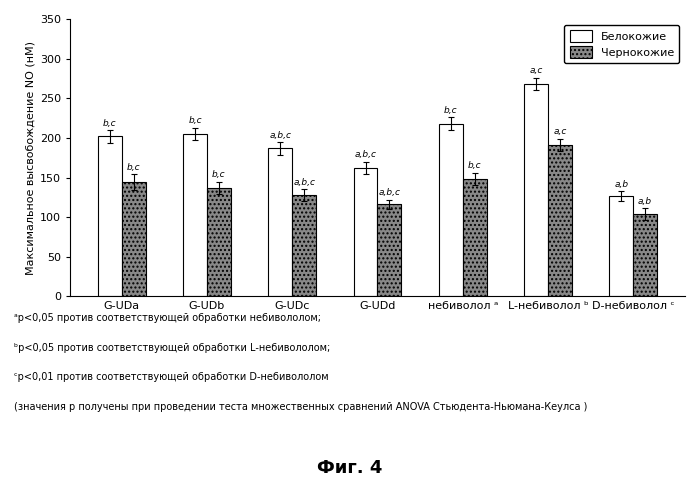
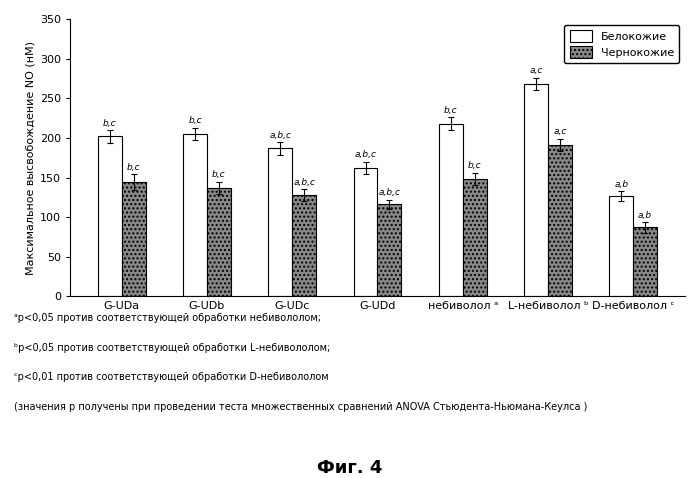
Чернокожие/D-небиволол ᶜ: 104 -> 87
